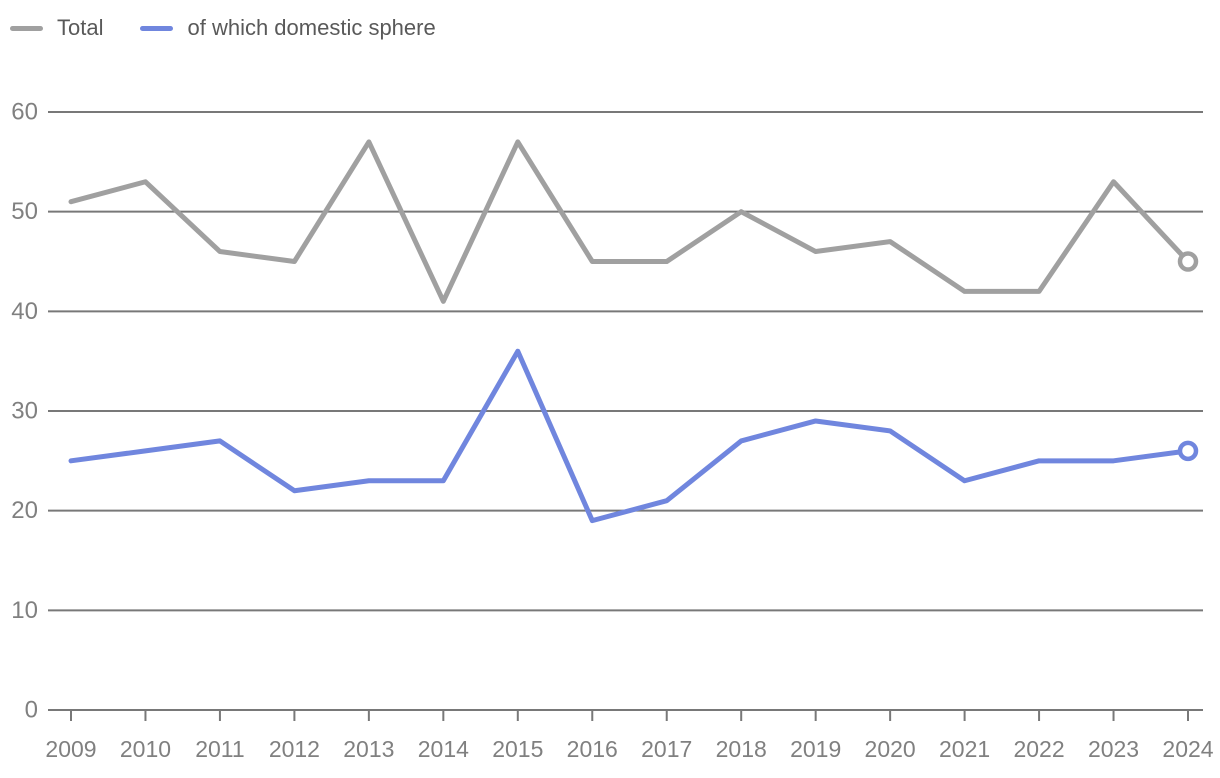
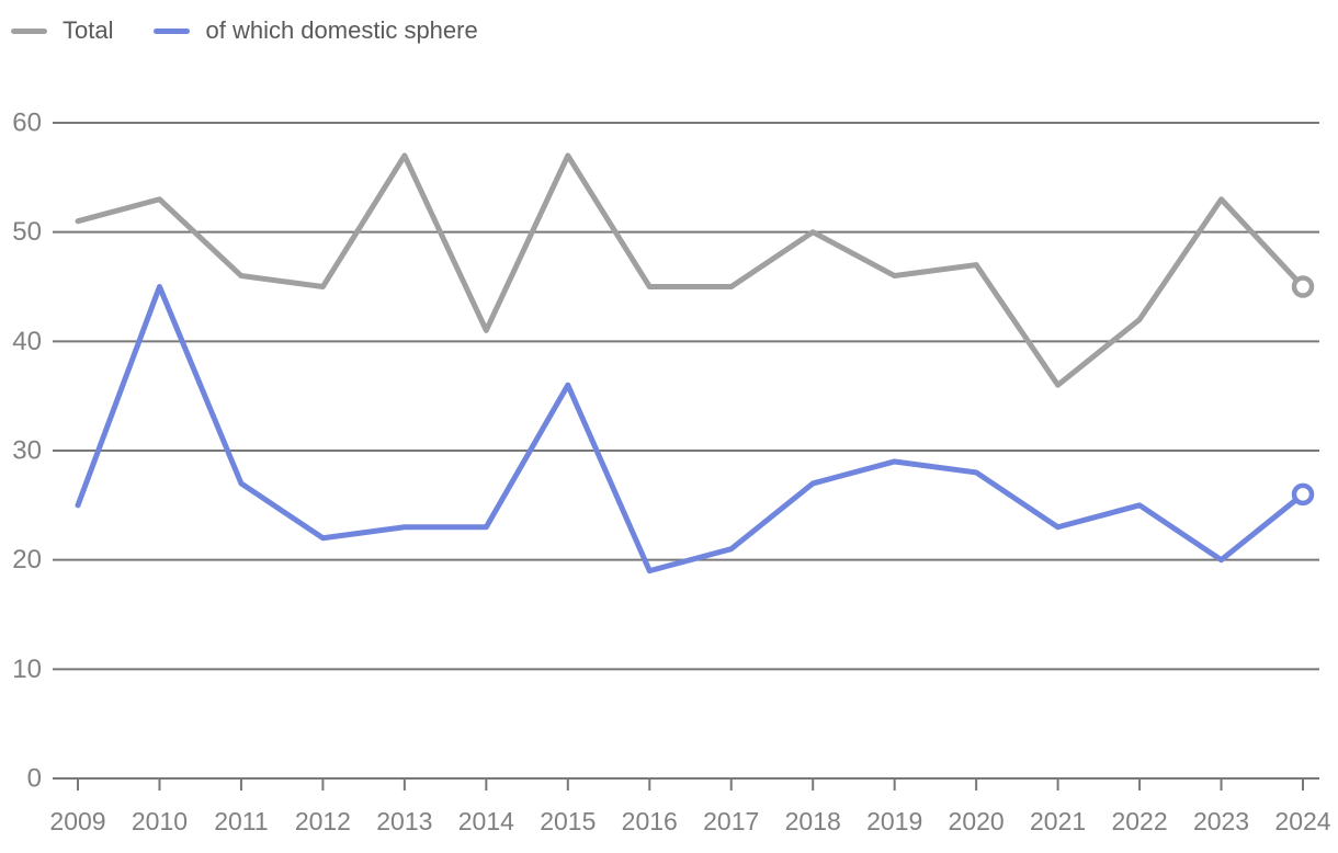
of which domestic sphere/2010: 26 -> 45
Total/2021: 42 -> 36
of which domestic sphere/2023: 25 -> 20
